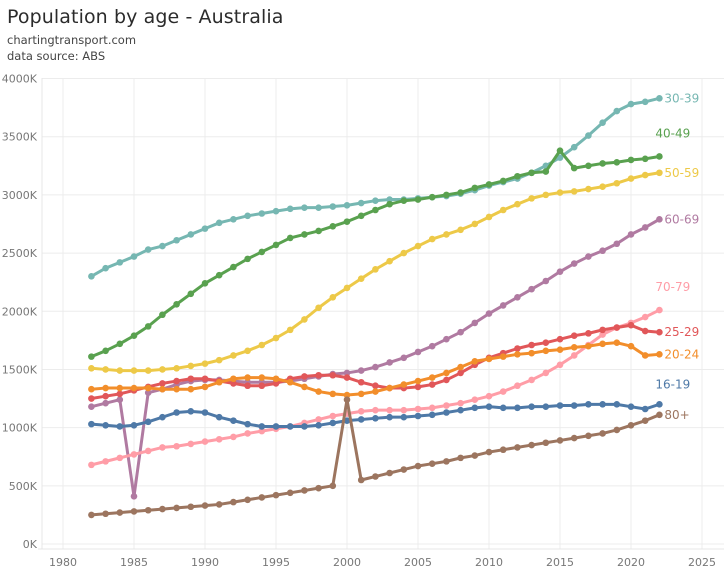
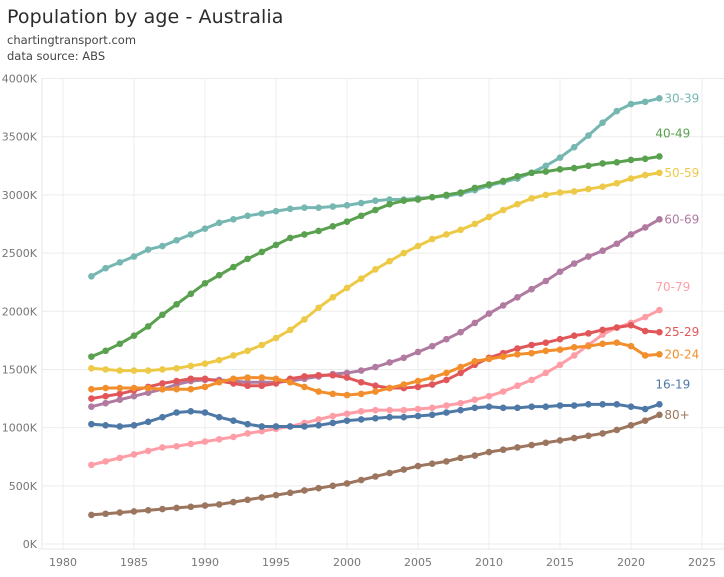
60-69/1985: 410K -> 1270K
80+/2000: 1240K -> 520K
40-49/2015: 3380K -> 3220K
